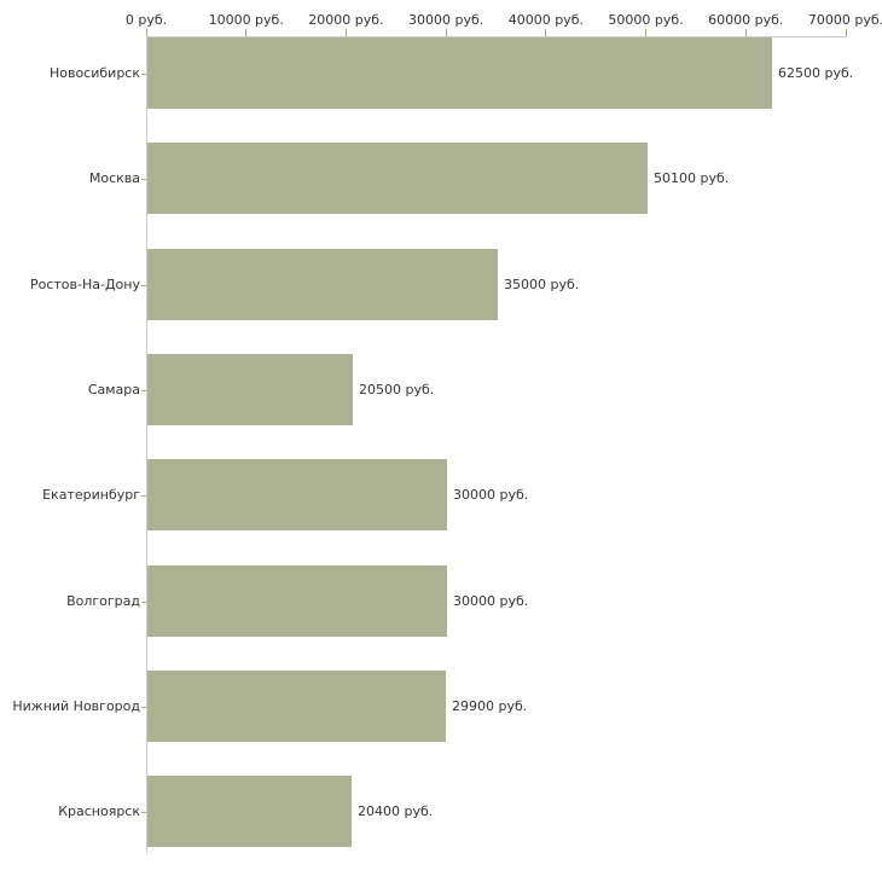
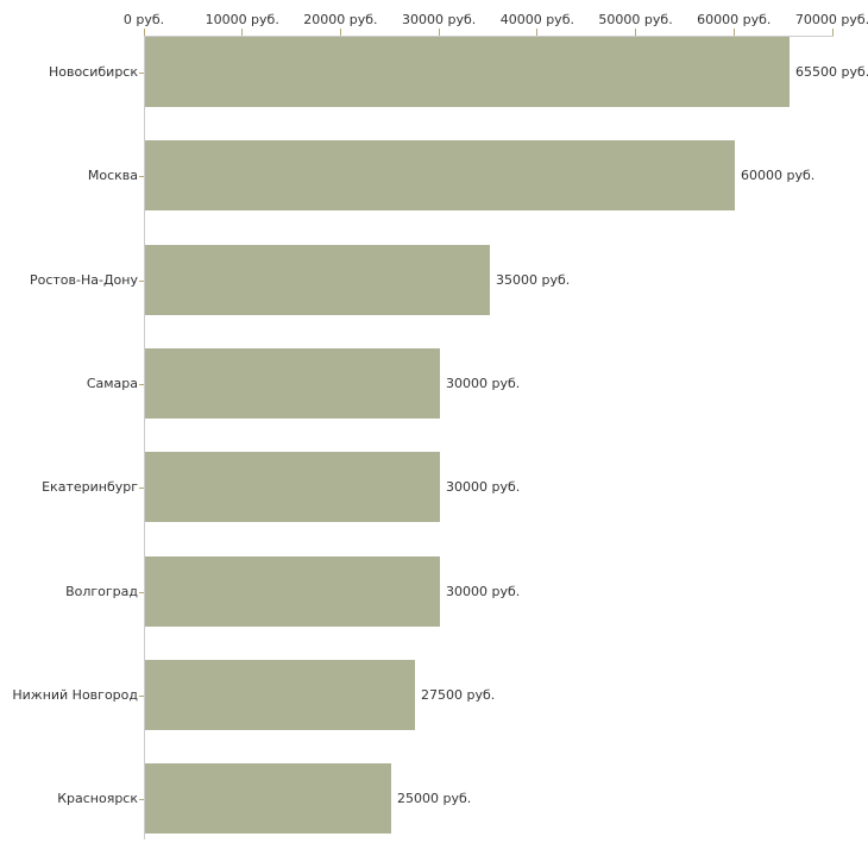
Новосибирск: 62500 -> 65500
Москва: 50100 -> 60000
Самара: 20500 -> 30000
Нижний Новгород: 29900 -> 27500
Красноярск: 20400 -> 25000
